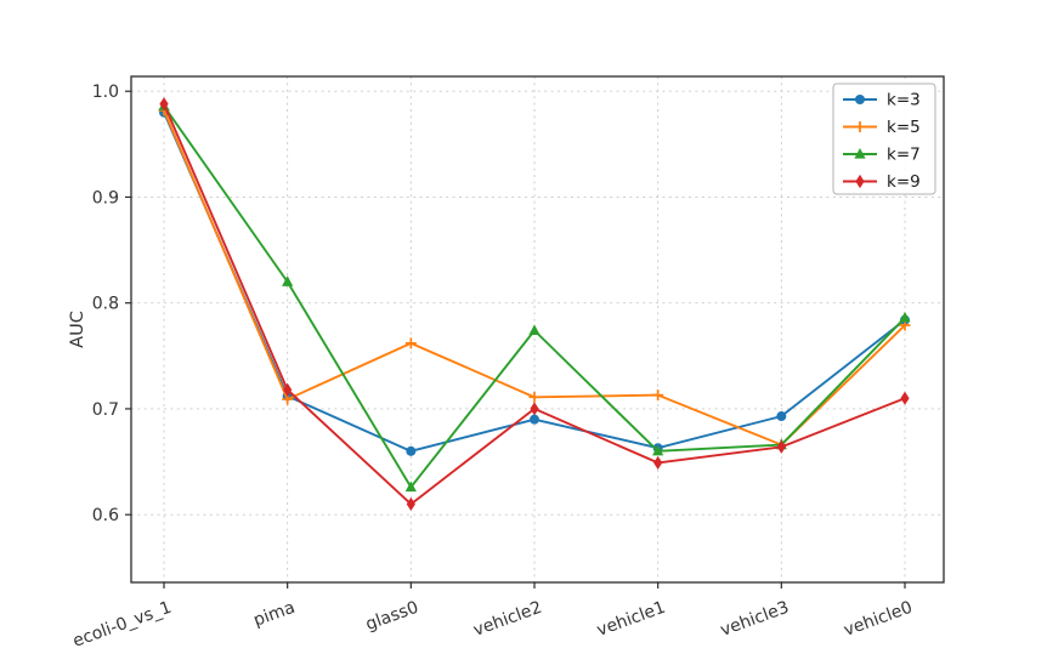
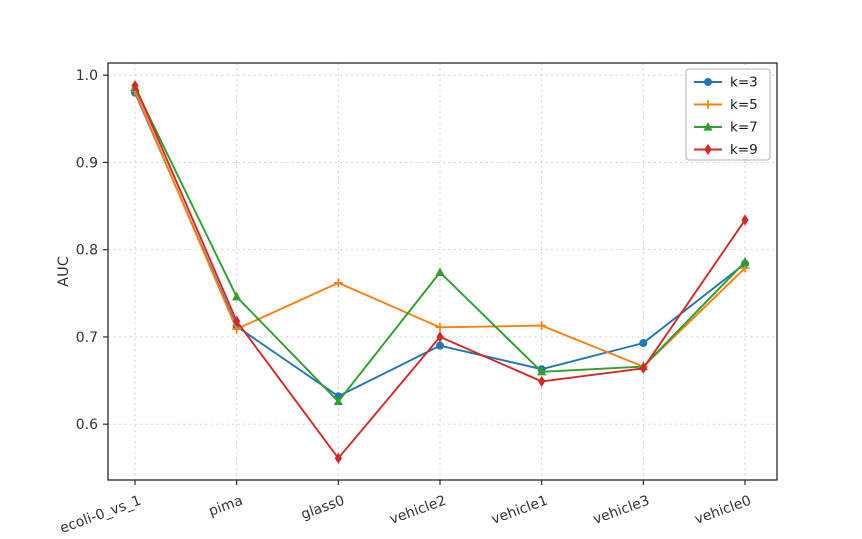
k=7/pima: 0.82 -> 0.75
k=3/glass0: 0.66 -> 0.63
k=9/glass0: 0.61 -> 0.56
k=9/vehicle0: 0.71 -> 0.83
